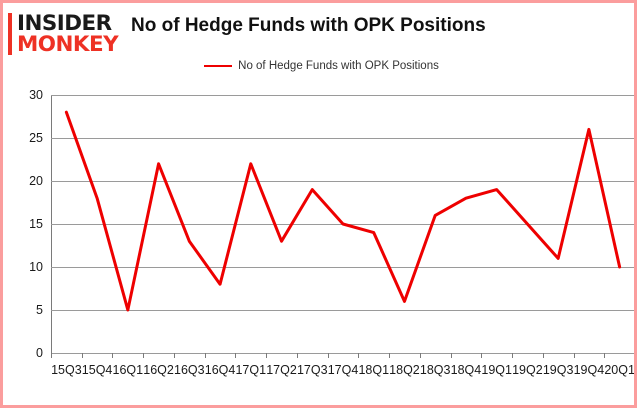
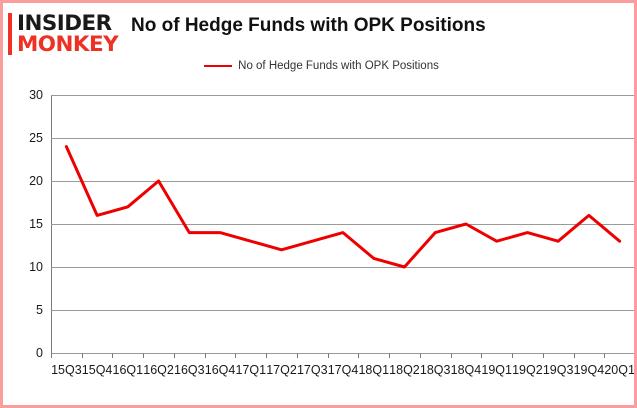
15Q3: 28 -> 24
15Q4: 18 -> 16
16Q1: 5 -> 17
16Q2: 22 -> 20
16Q3: 13 -> 14
16Q4: 8 -> 14
17Q1: 22 -> 13
17Q2: 13 -> 12
17Q3: 19 -> 13
17Q4: 15 -> 14
18Q1: 14 -> 11
18Q2: 6 -> 10
18Q3: 16 -> 14
18Q4: 18 -> 15
19Q1: 19 -> 13
19Q2: 15 -> 14
19Q3: 11 -> 13
19Q4: 26 -> 16
20Q1: 10 -> 13
